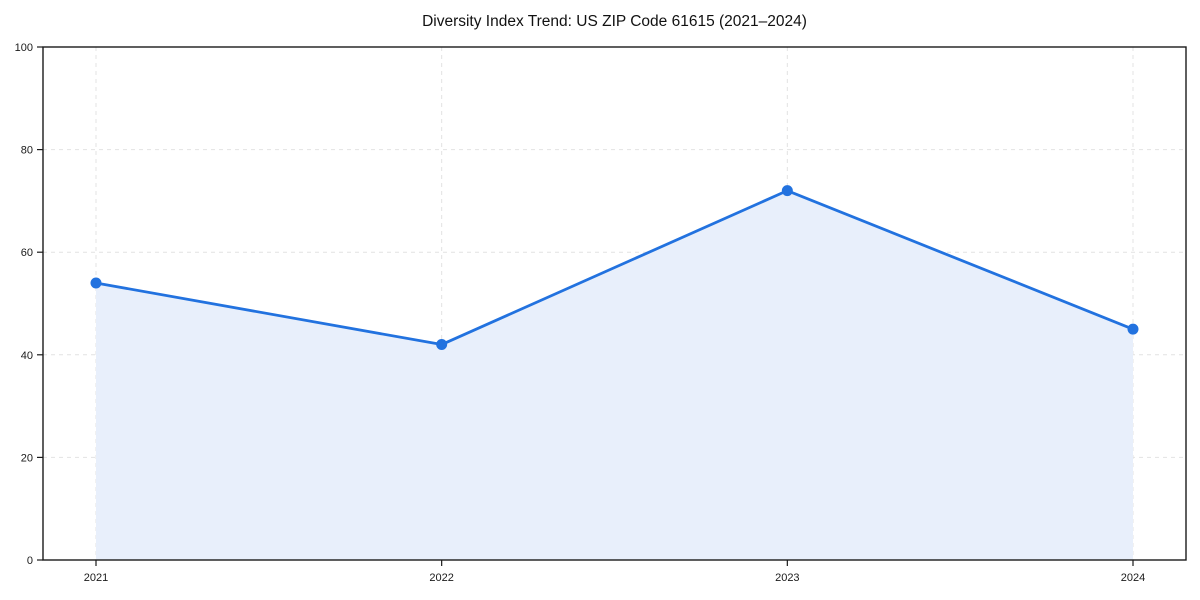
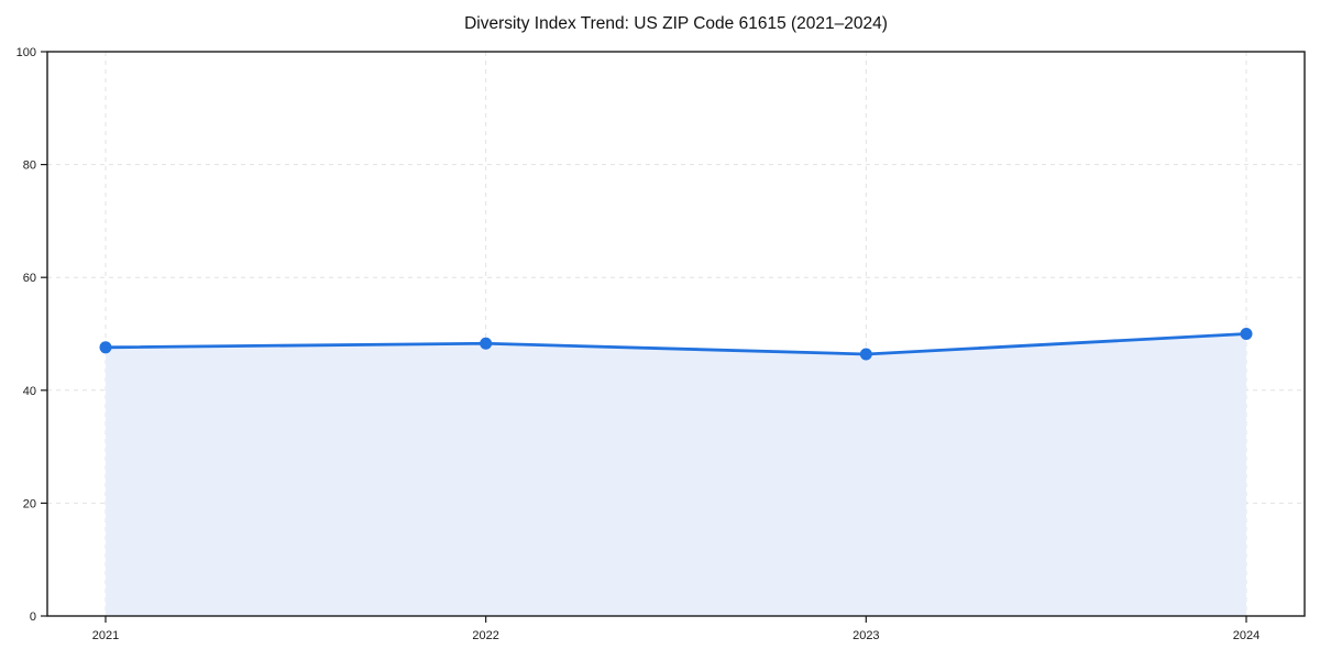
2021: 54 -> 48
2022: 42 -> 48
2023: 72 -> 46
2024: 45 -> 50
